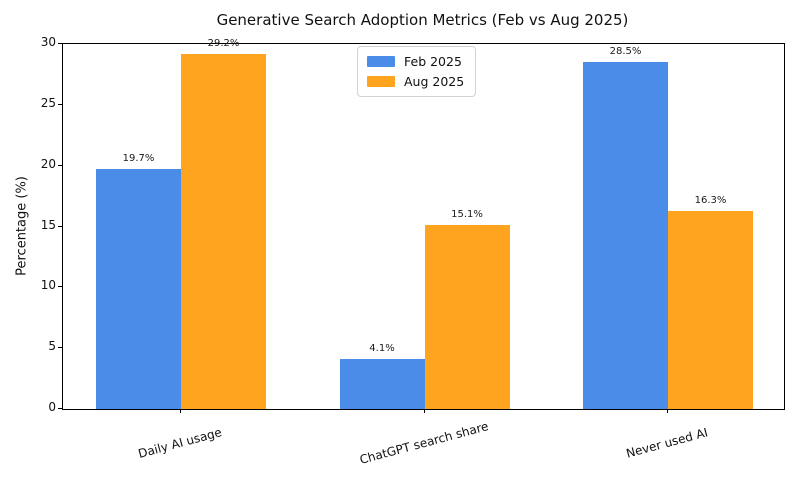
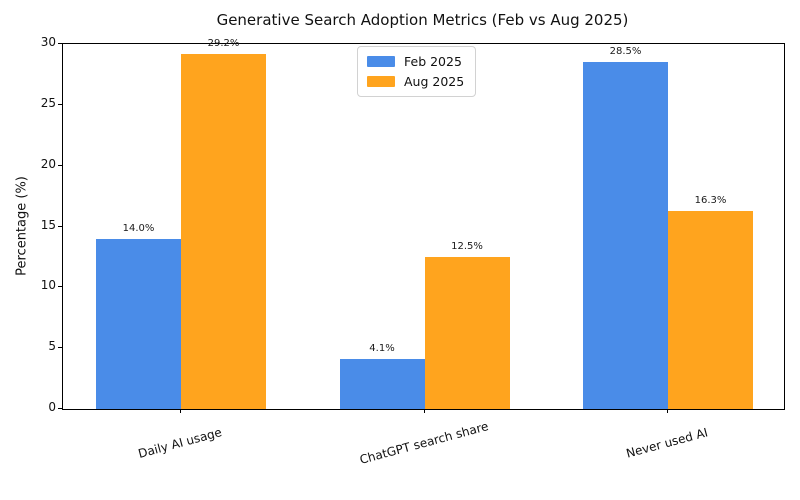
Feb 2025/Daily AI usage: 19.7% -> 14.0%
Aug 2025/ChatGPT search share: 15.1% -> 12.5%
